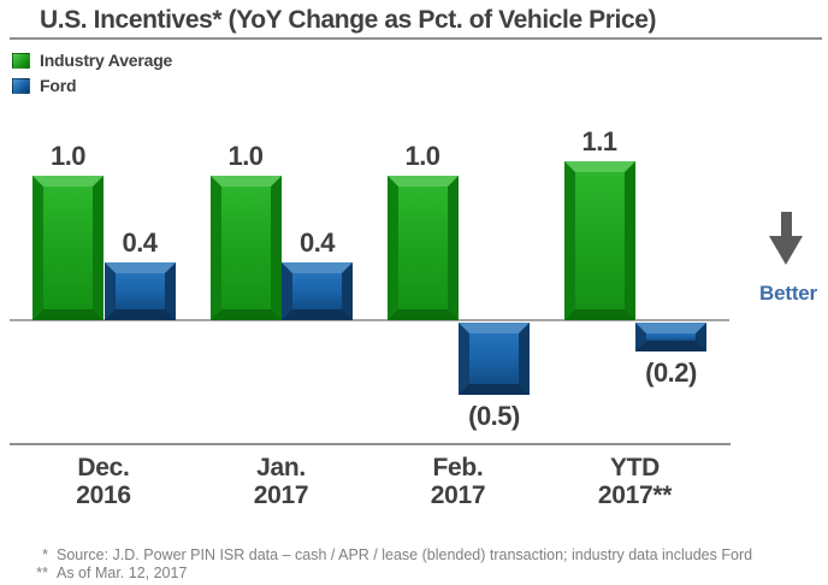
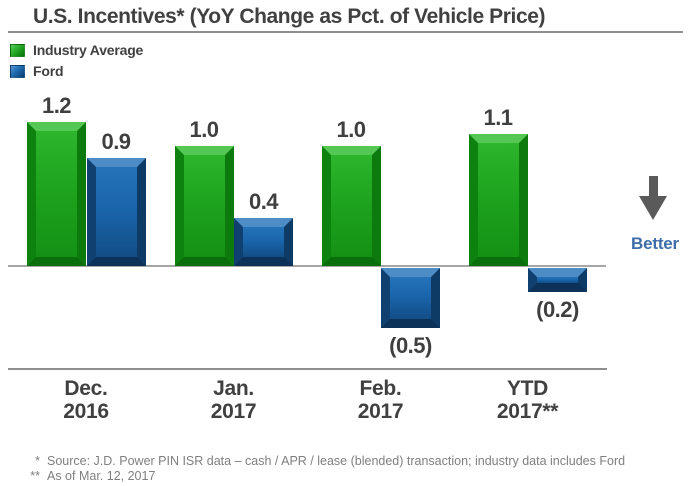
Industry Average/Dec. 2016: 1.0 -> 1.2
Ford/Dec. 2016: 0.4 -> 0.9
